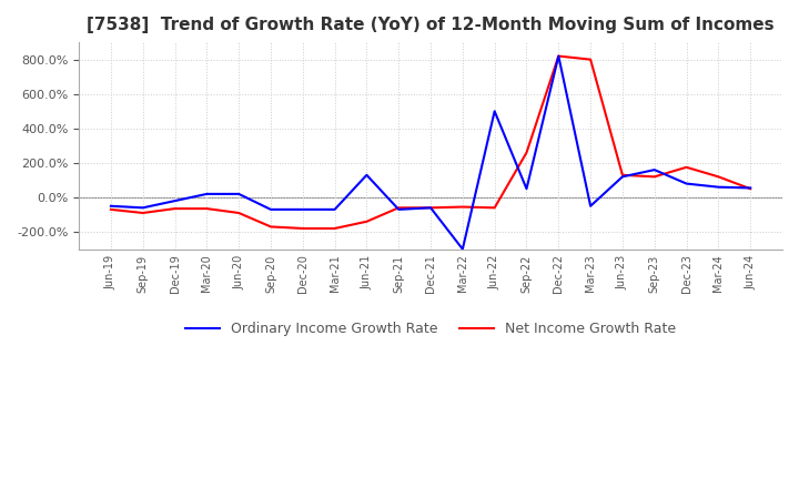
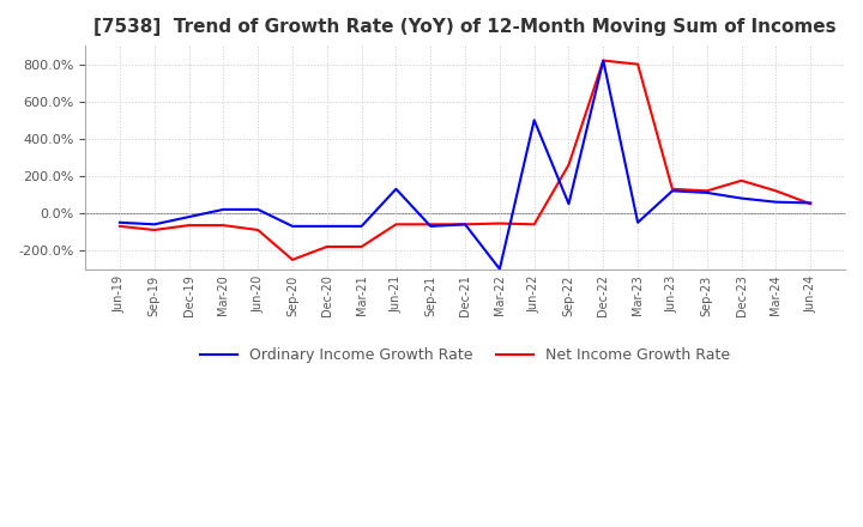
Net Income Growth Rate/Sep-20: -170% -> -250%
Net Income Growth Rate/Jun-21: -140% -> -60%
Ordinary Income Growth Rate/Sep-23: 160% -> 110%
